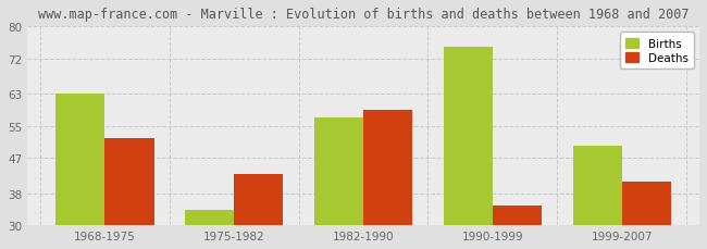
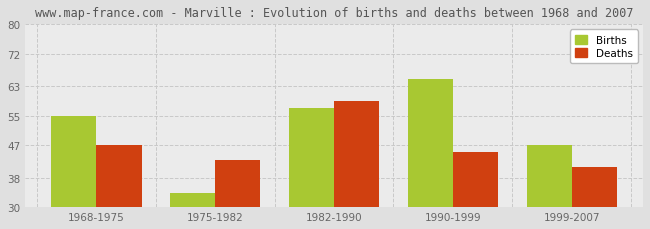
Births/1968-1975: 63 -> 55
Deaths/1968-1975: 52 -> 47
Births/1990-1999: 75 -> 65
Deaths/1990-1999: 35 -> 45
Births/1999-2007: 50 -> 47
